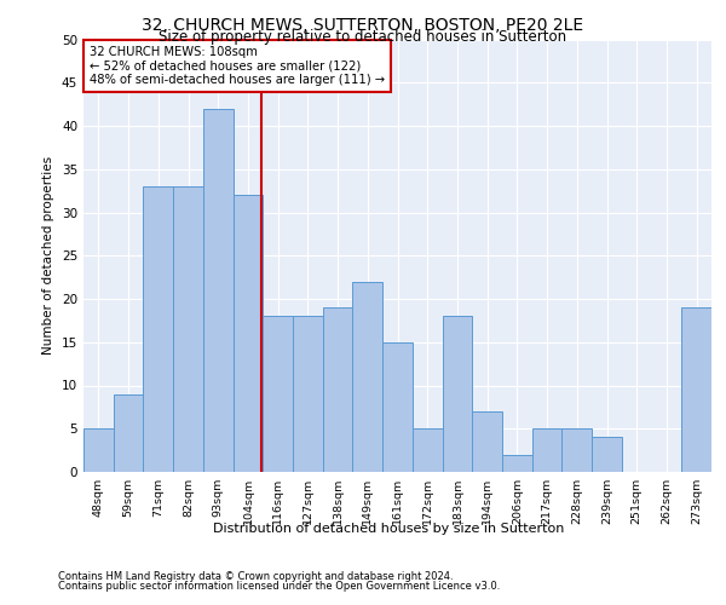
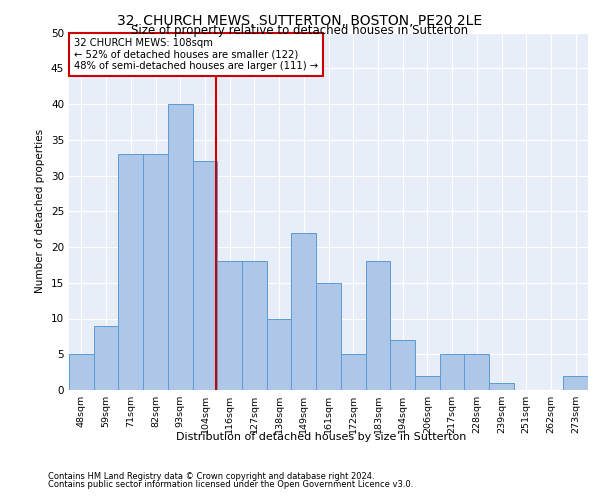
93sqm: 42 -> 40
138sqm: 19 -> 10
239sqm: 4 -> 1
273sqm: 19 -> 2
